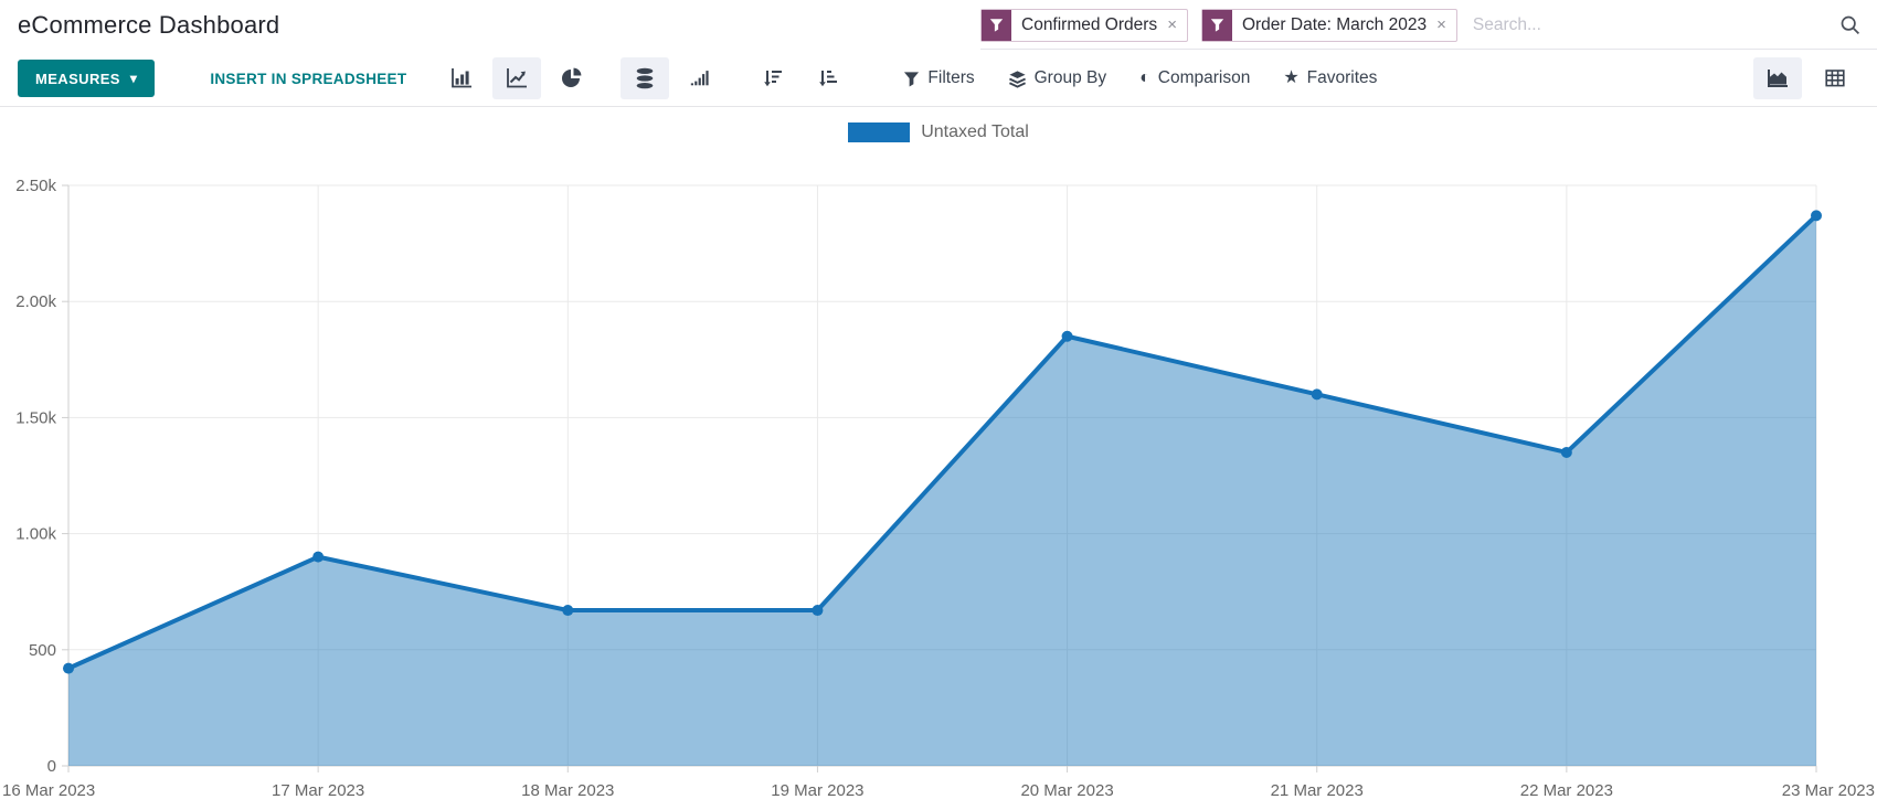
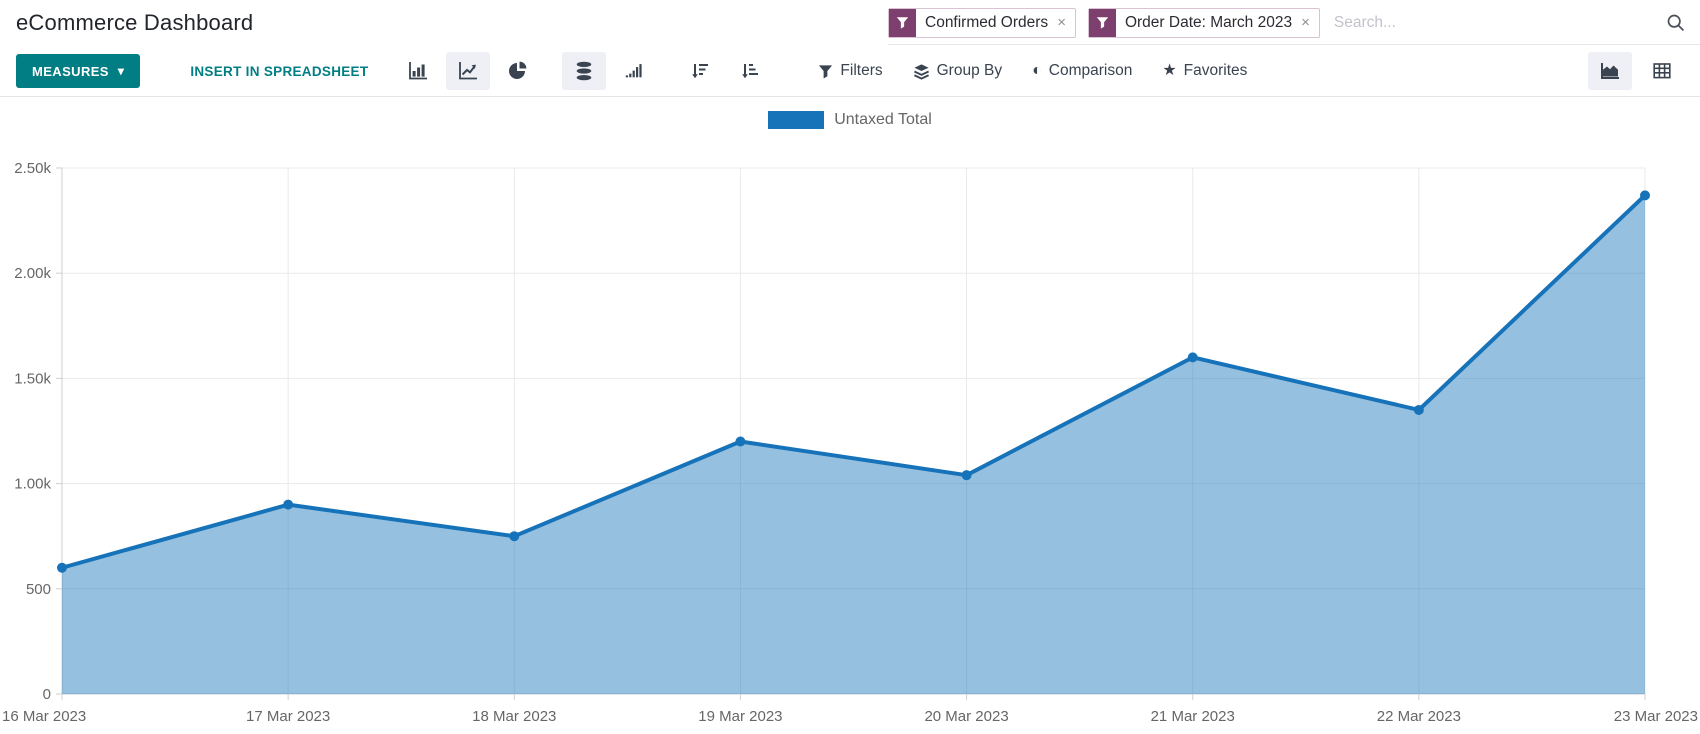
16 Mar 2023: 0.42k -> 0.60k
18 Mar 2023: 0.67k -> 0.75k
19 Mar 2023: 0.67k -> 1.20k
20 Mar 2023: 1.85k -> 1.04k
